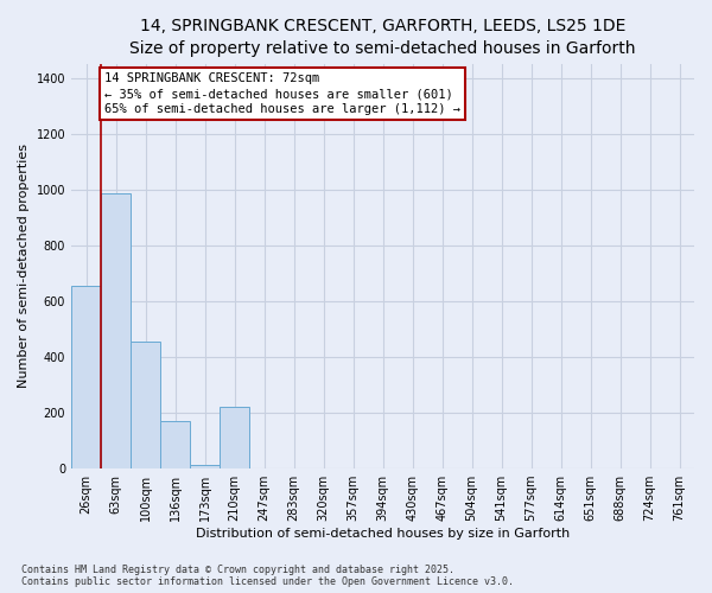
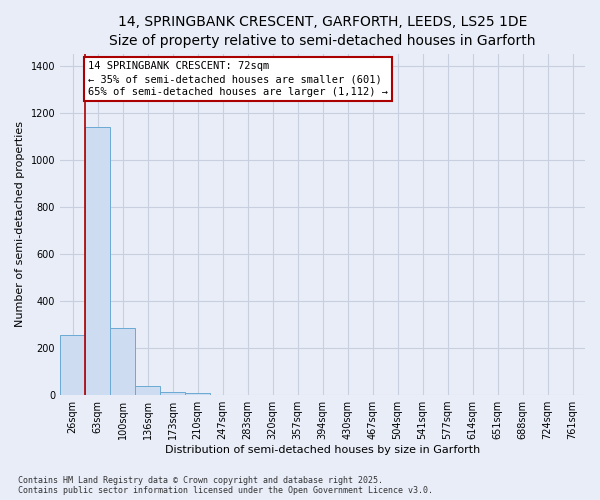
26sqm: 655 -> 255
63sqm: 985 -> 1140
100sqm: 455 -> 285
136sqm: 170 -> 38
210sqm: 220 -> 8
